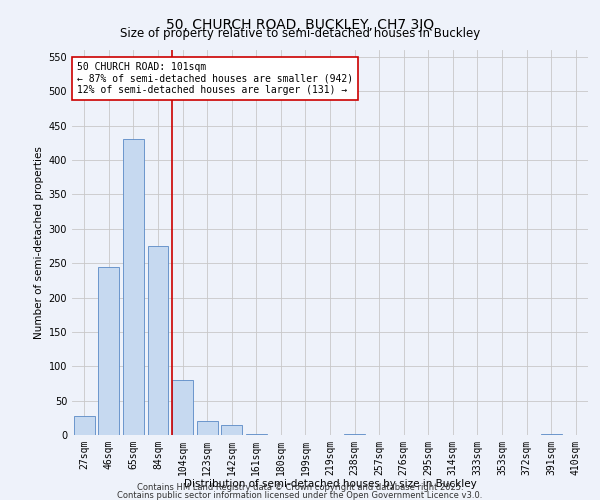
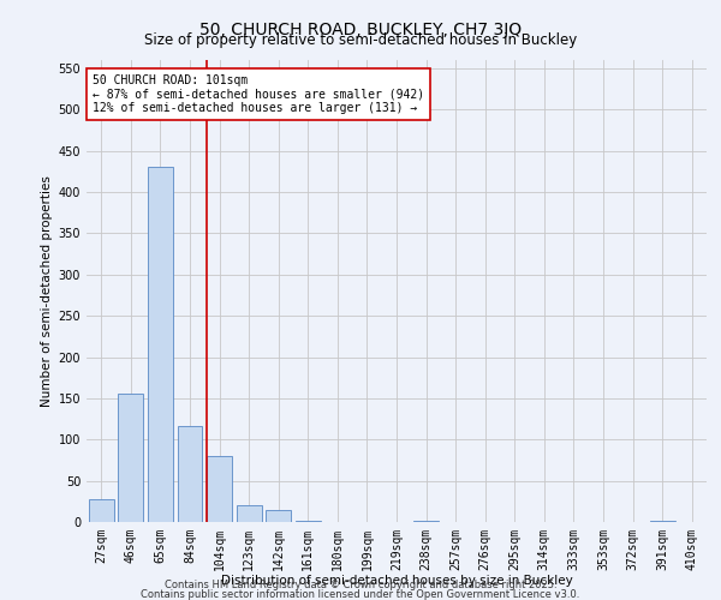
46sqm: 245 -> 156
84sqm: 275 -> 116
